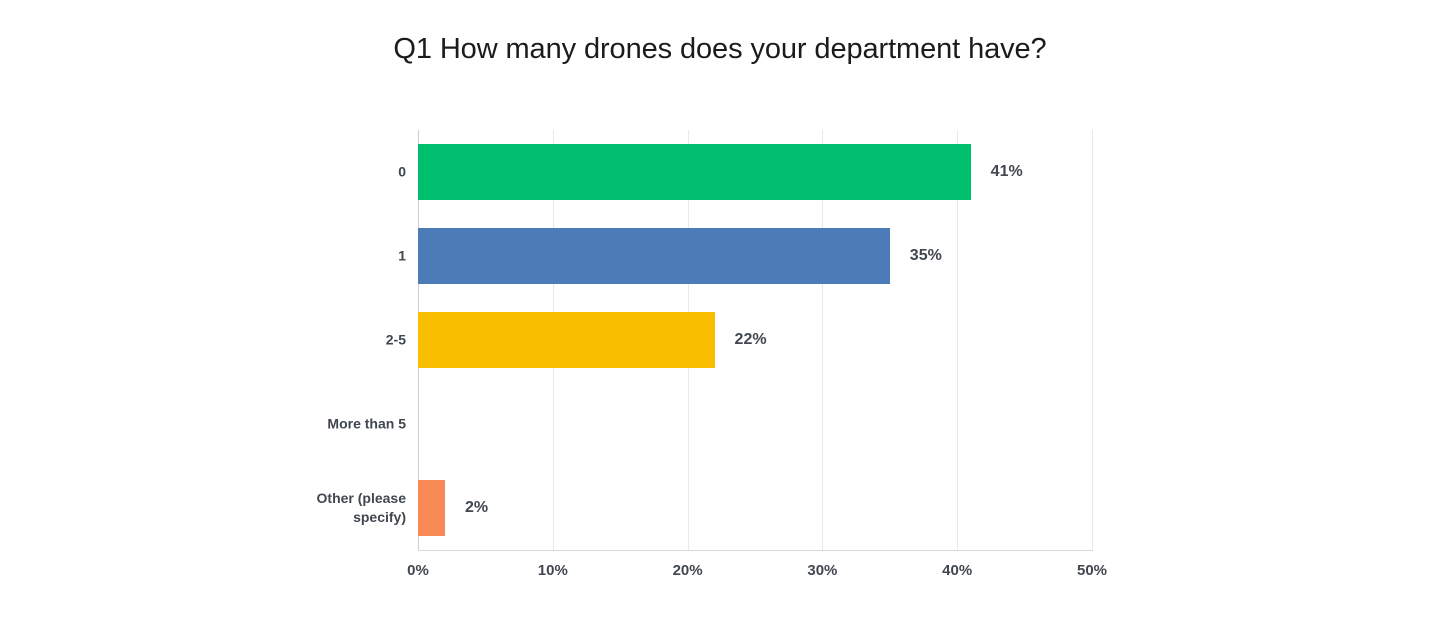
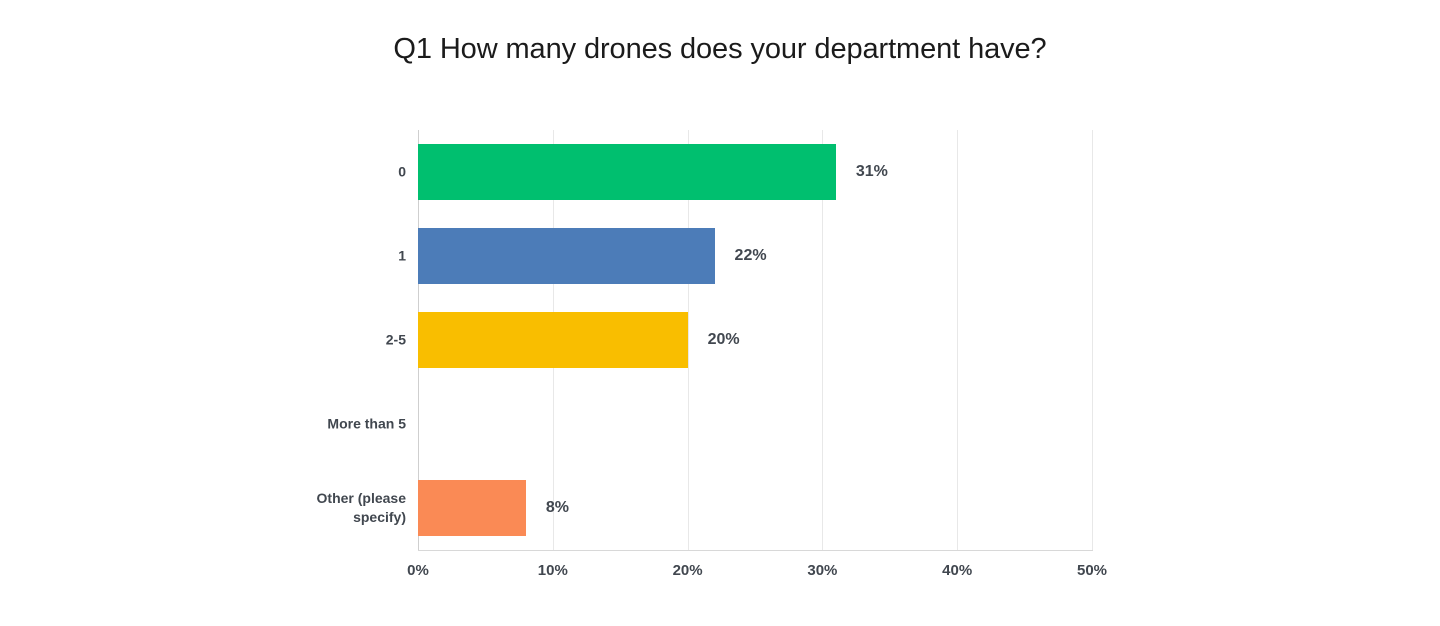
0: 41% -> 31%
1: 35% -> 22%
2-5: 22% -> 20%
Other (please specify): 2% -> 8%
